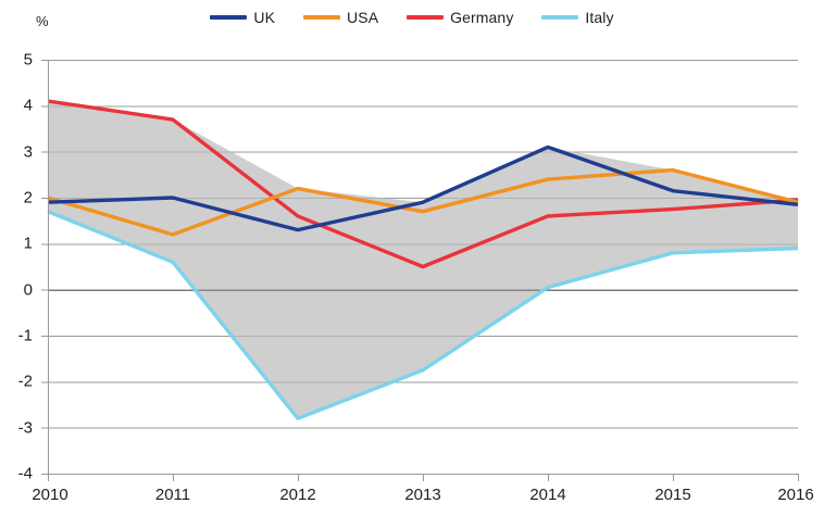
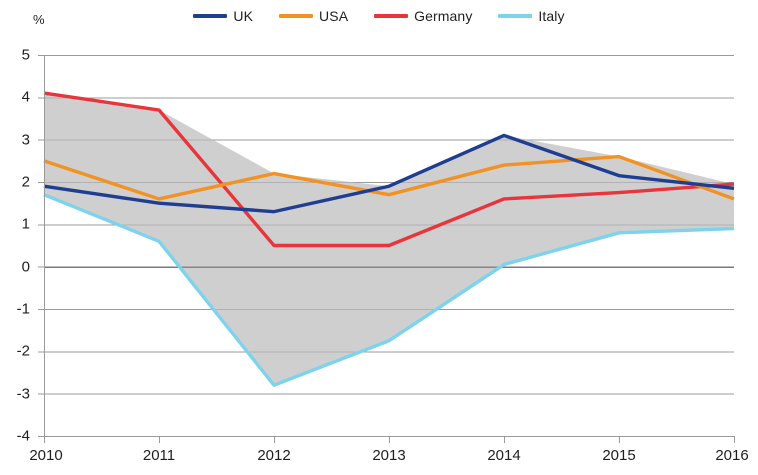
USA/2010: 2.0 -> 2.5
UK/2011: 2.0 -> 1.5
USA/2011: 1.2 -> 1.6
Germany/2012: 1.6 -> 0.5
USA/2016: 1.9 -> 1.6
